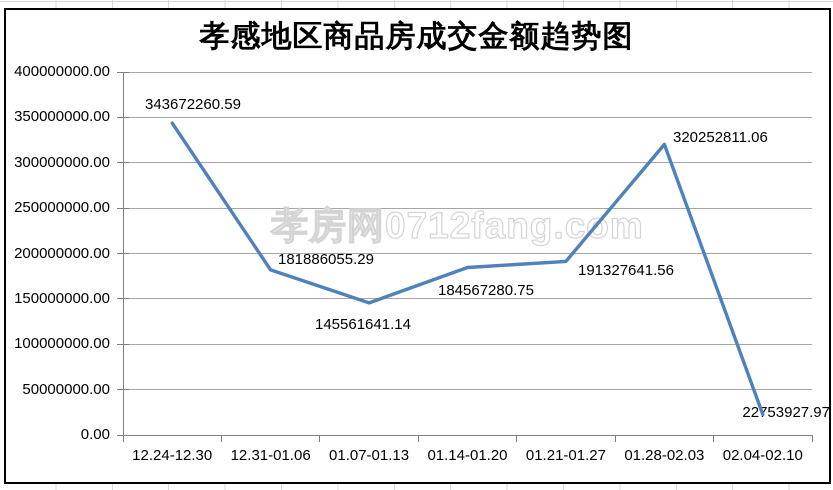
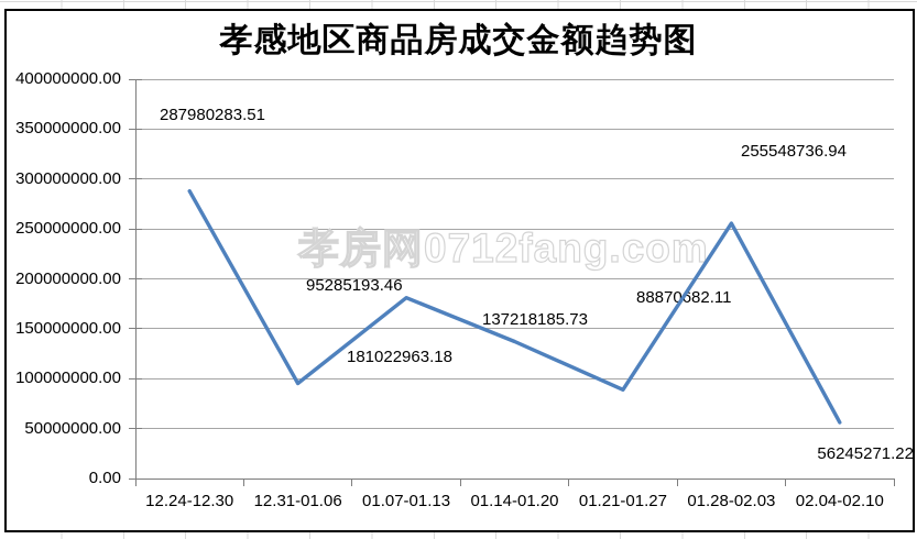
12.24-12.30: 343672260.59 -> 287980283.51
12.31-01.06: 181886055.29 -> 95285193.46
01.07-01.13: 145561641.14 -> 181022963.18
01.14-01.20: 184567280.75 -> 137218185.73
01.21-01.27: 191327641.56 -> 88870682.11
01.28-02.03: 320252811.06 -> 255548736.94
02.04-02.10: 22753927.97 -> 56245271.22
